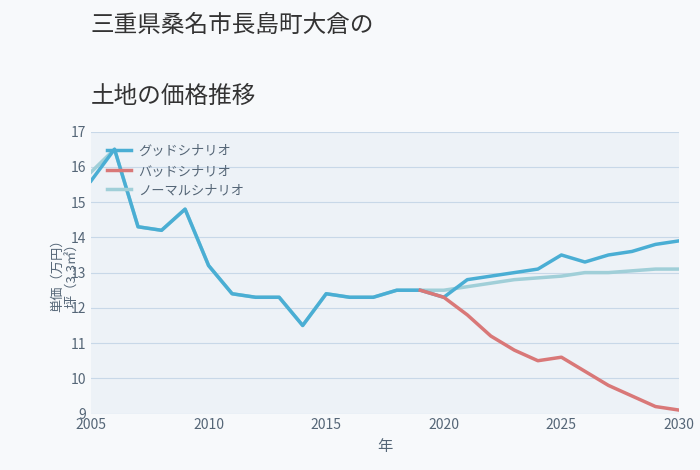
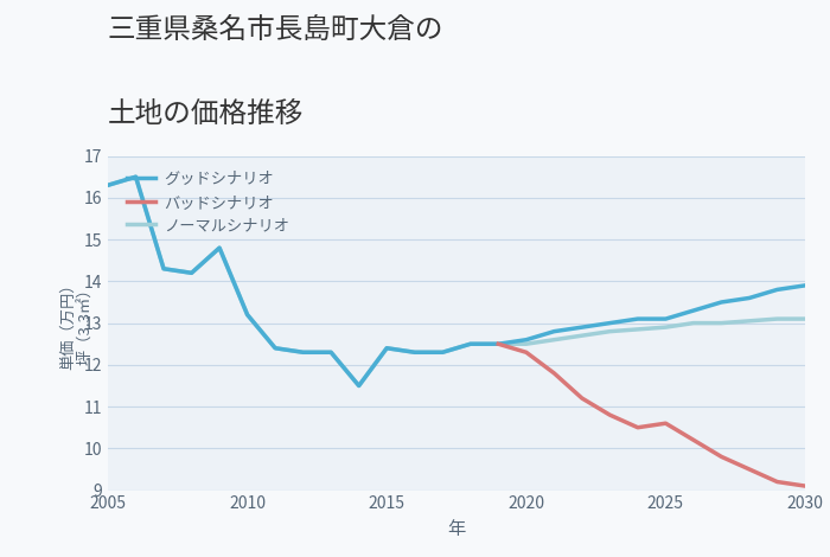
グッドシナリオ/2005: 15.6 -> 16.3
ノーマルシナリオ/2005: 15.85 -> 16.30
グッドシナリオ/2020: 12.3 -> 12.6
グッドシナリオ/2025: 13.5 -> 13.1
